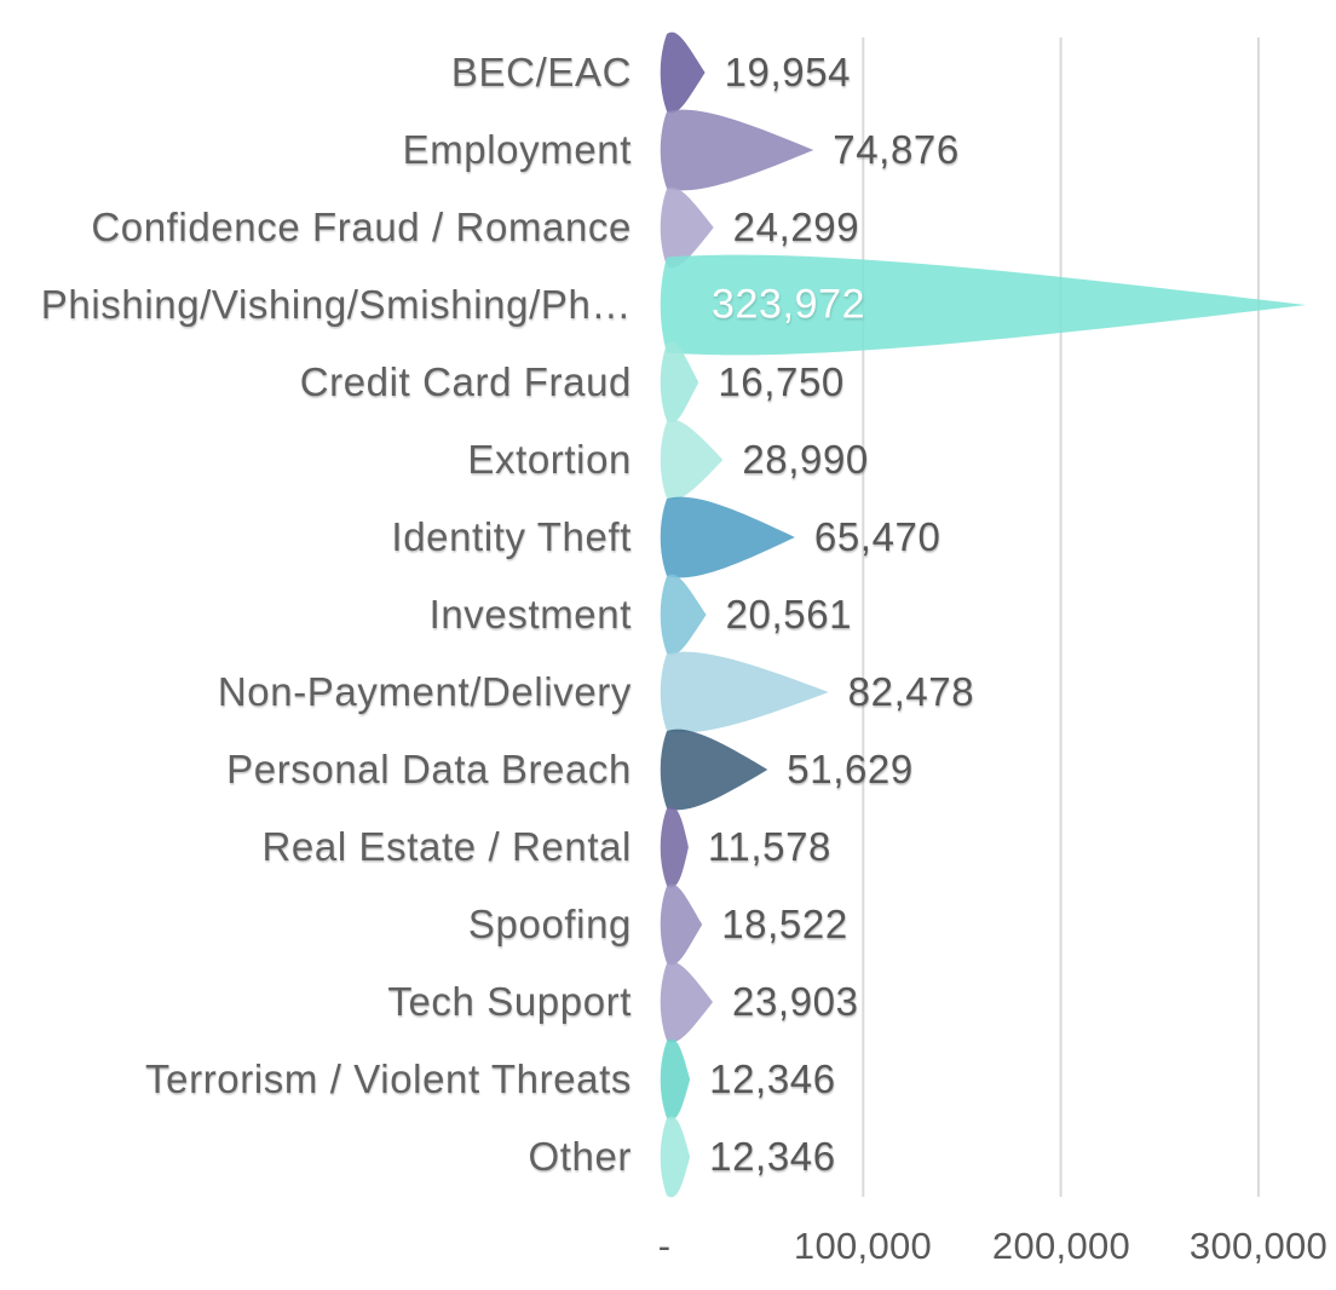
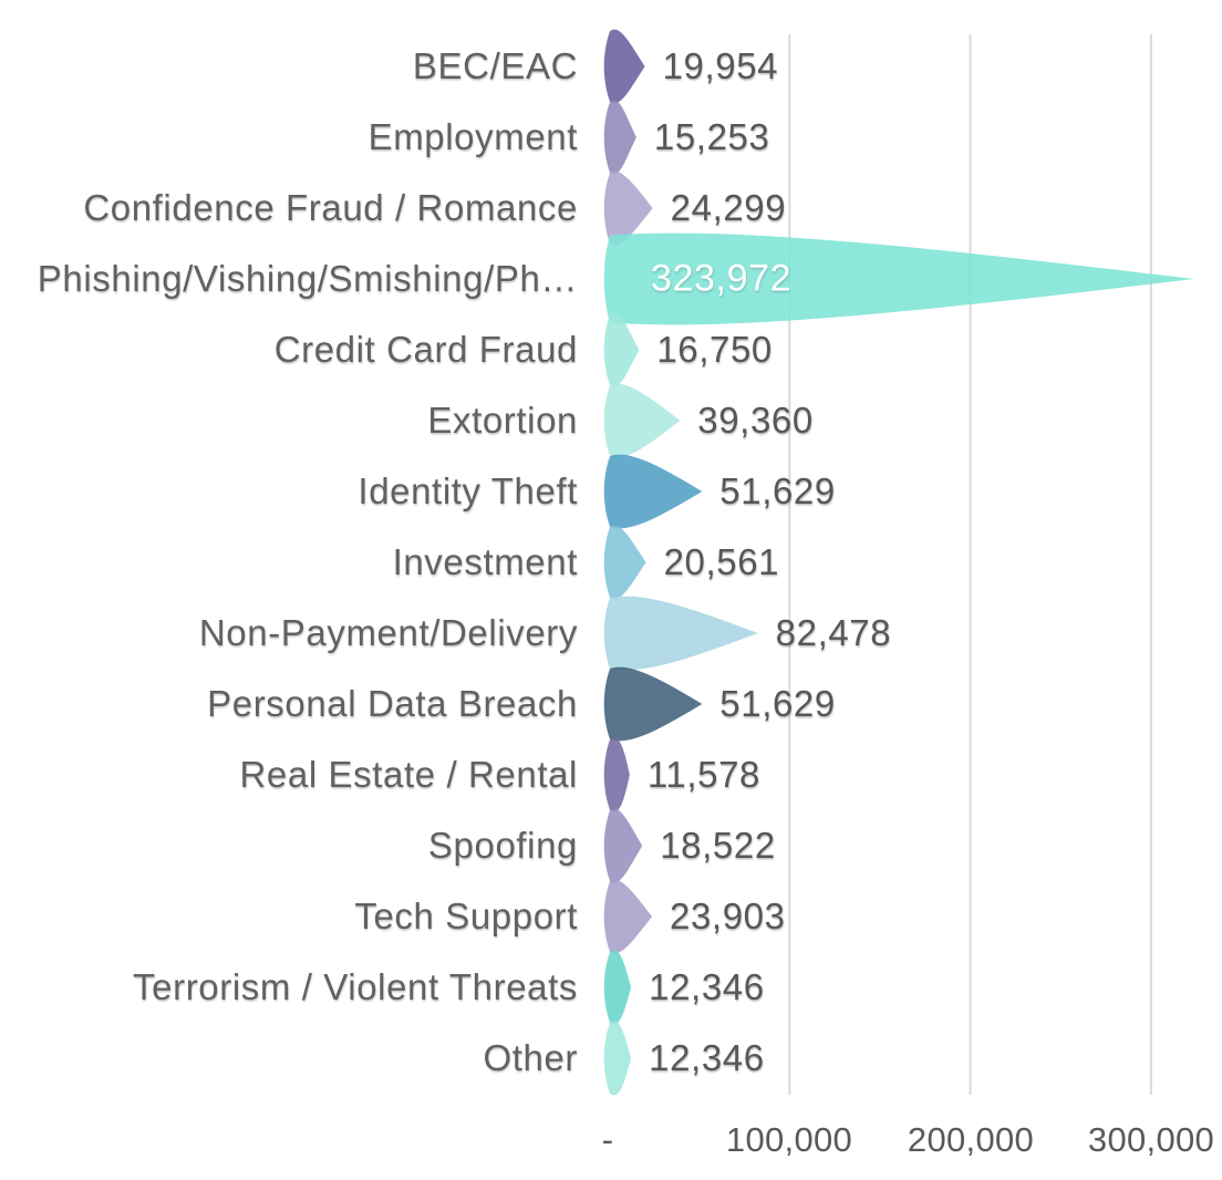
Employment: 74,876 -> 15,253
Extortion: 28,990 -> 39,360
Identity Theft: 65,470 -> 51,629
